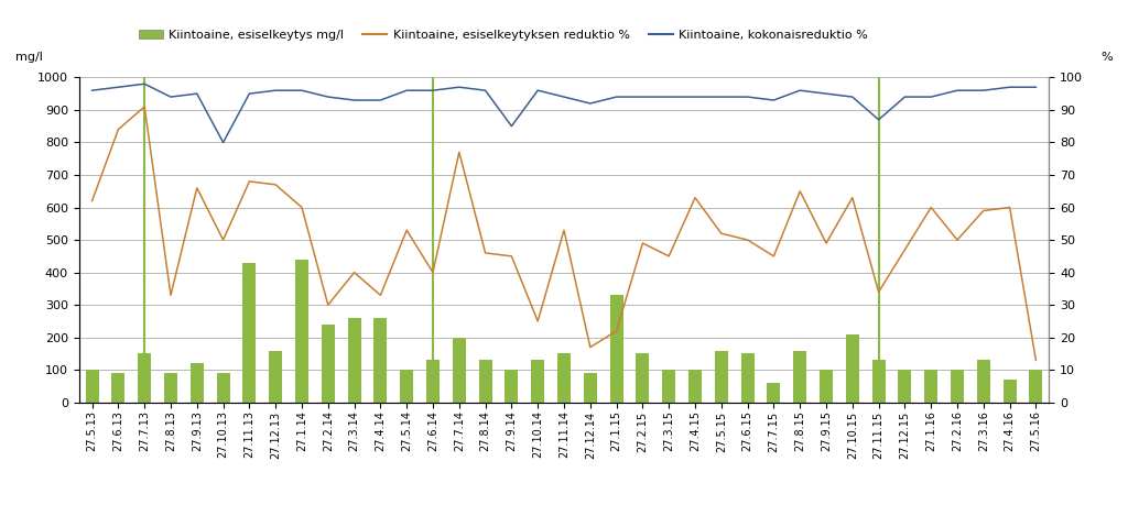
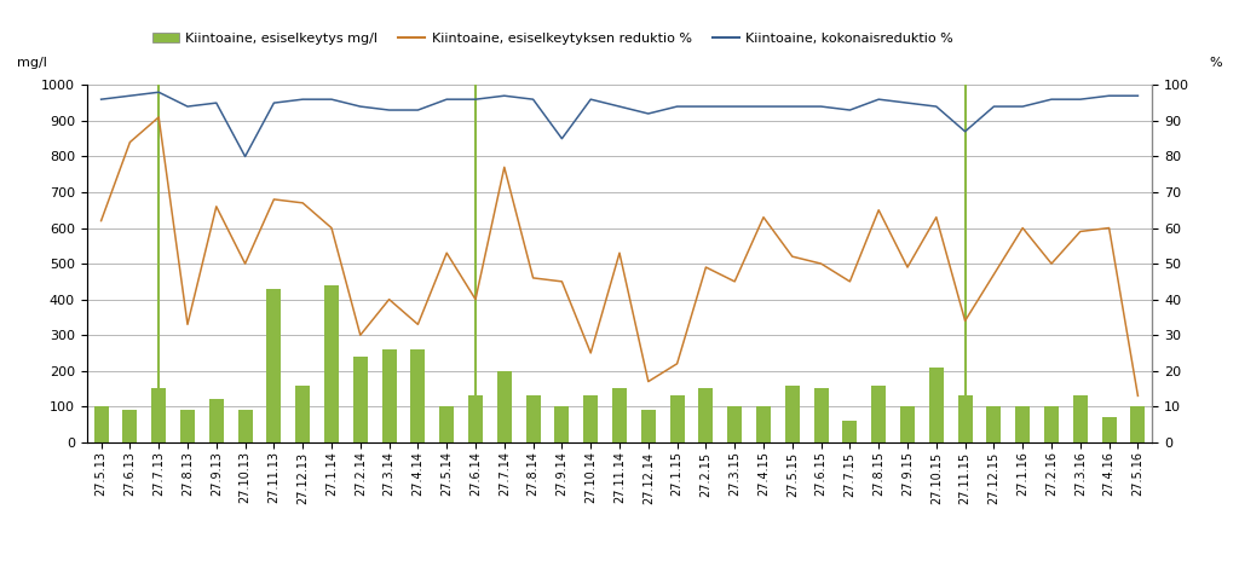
Kiintoaine, esiselkeytys mg/l/27.1.15: 330 -> 130
